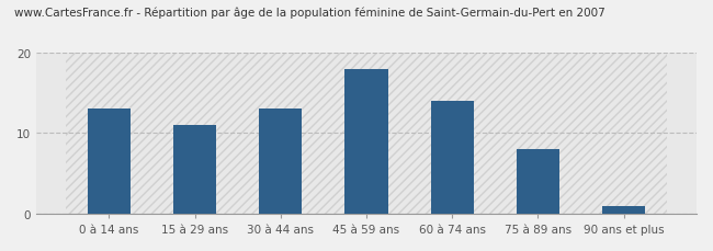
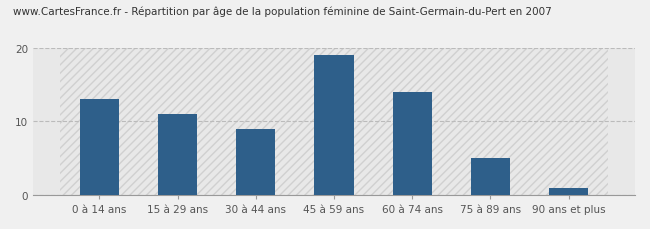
30 à 44 ans: 13 -> 9
45 à 59 ans: 18 -> 19
75 à 89 ans: 8 -> 5
